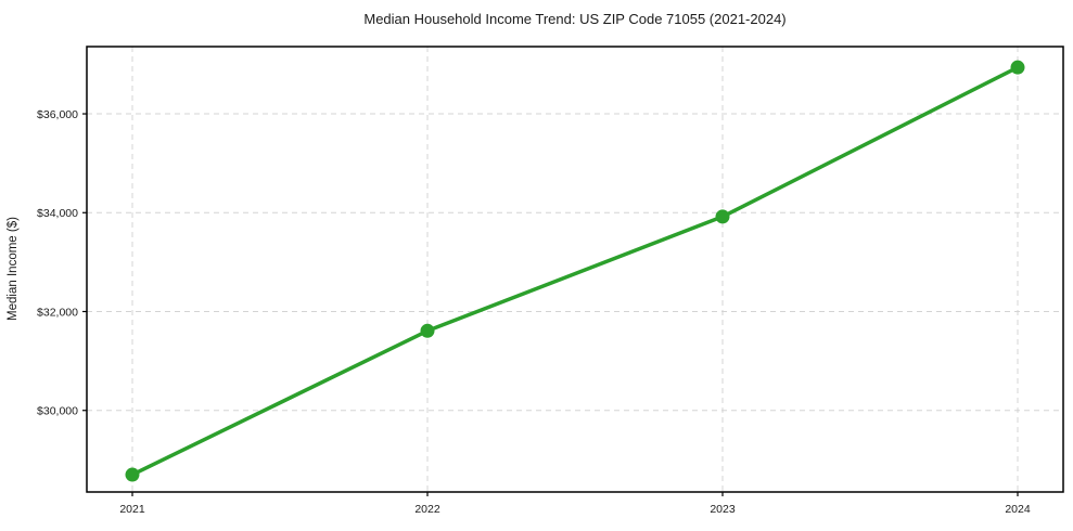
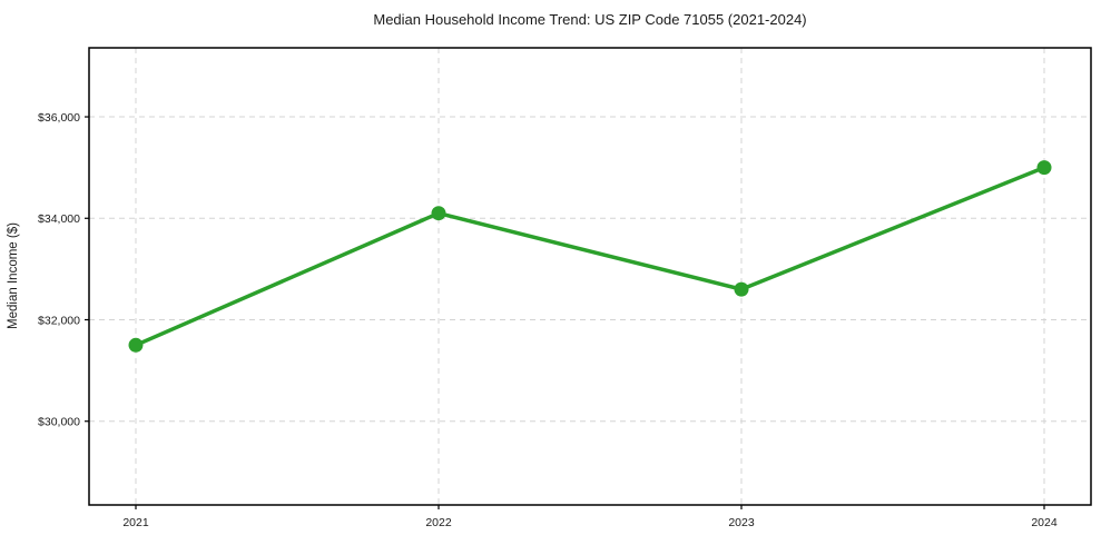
2021: $28700 -> $31500
2022: $31600 -> $34100
2023: $33900 -> $32600
2024: $36900 -> $35000
